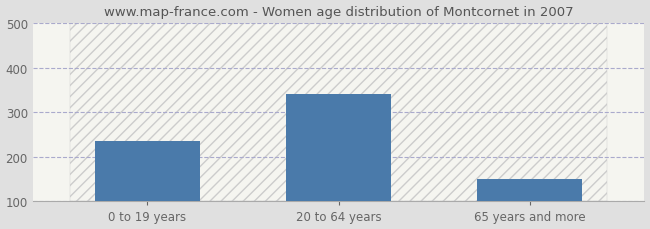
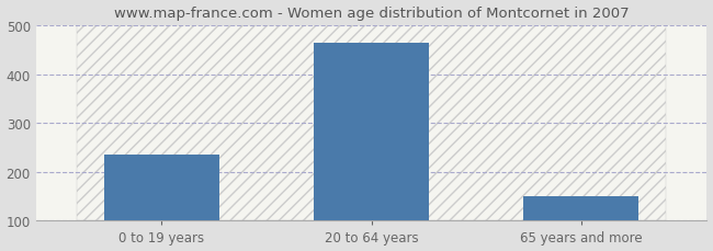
20 to 64 years: 340 -> 463
